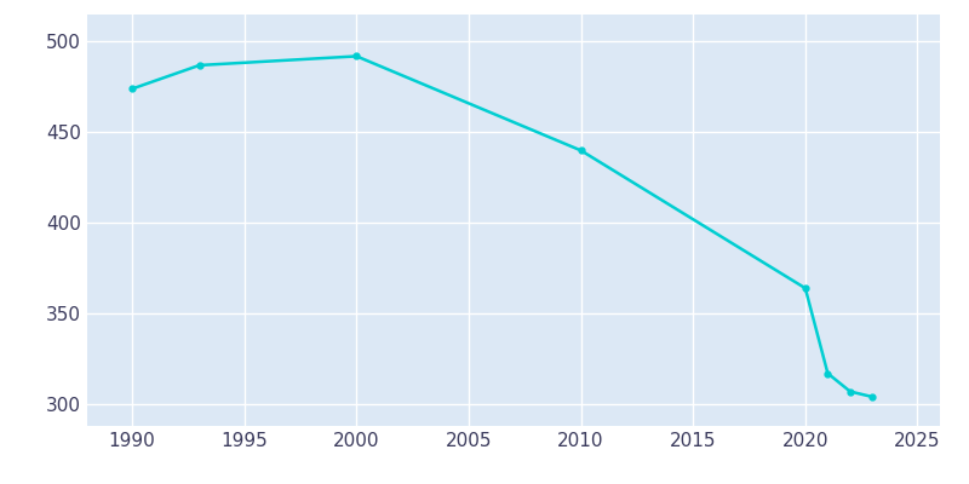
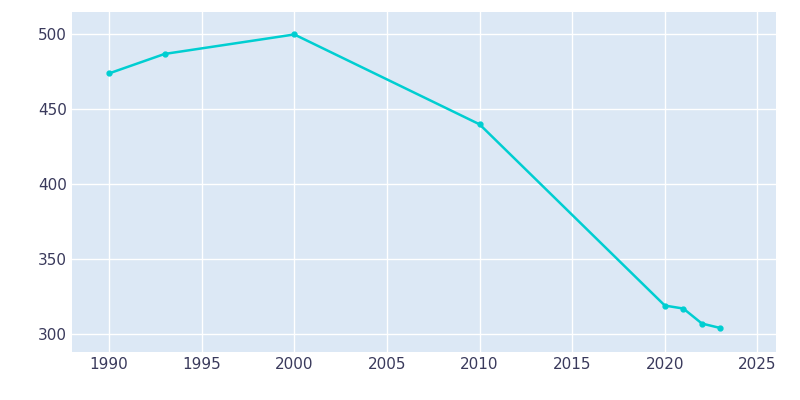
2000: 492 -> 500
2020: 364 -> 319
